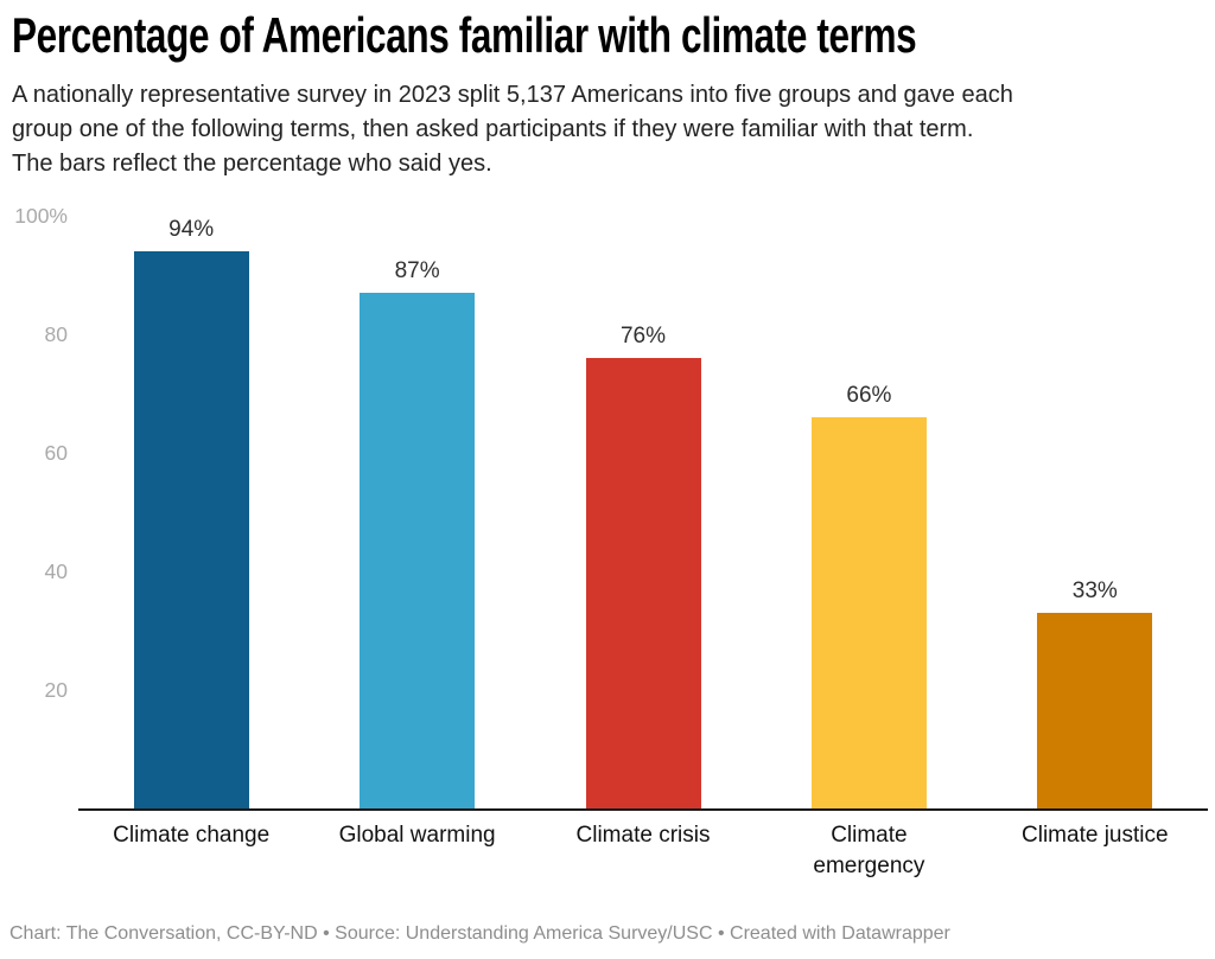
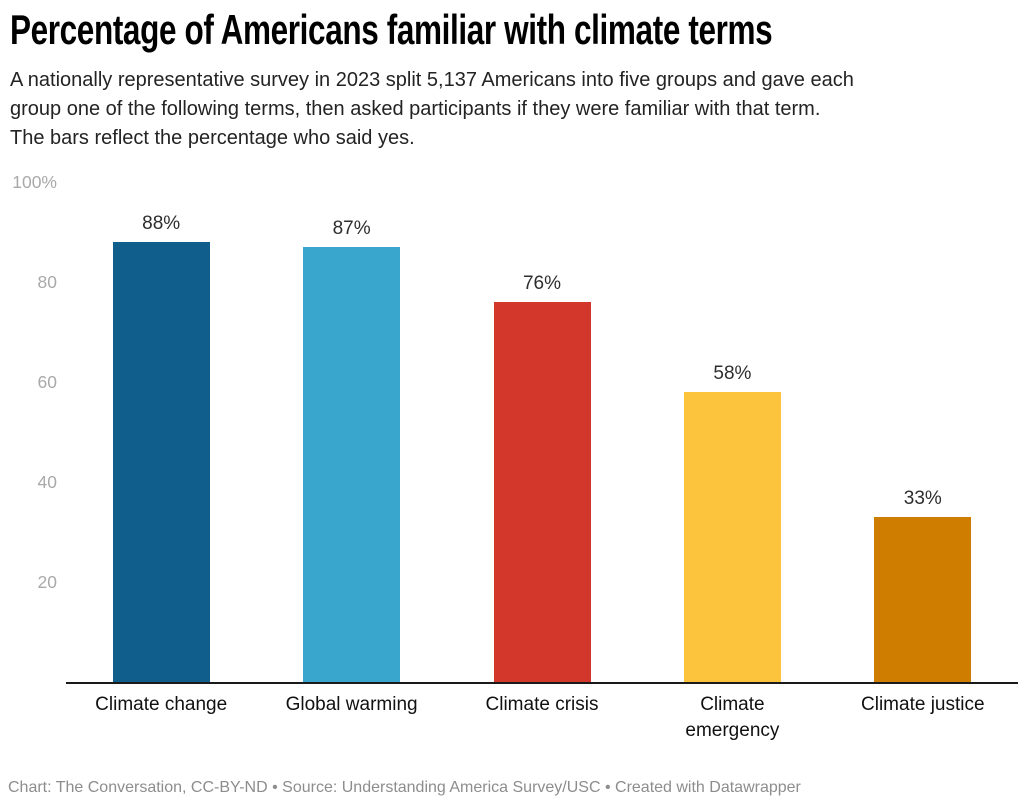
Climate change: 94% -> 88%
Climate emergency: 66% -> 58%
